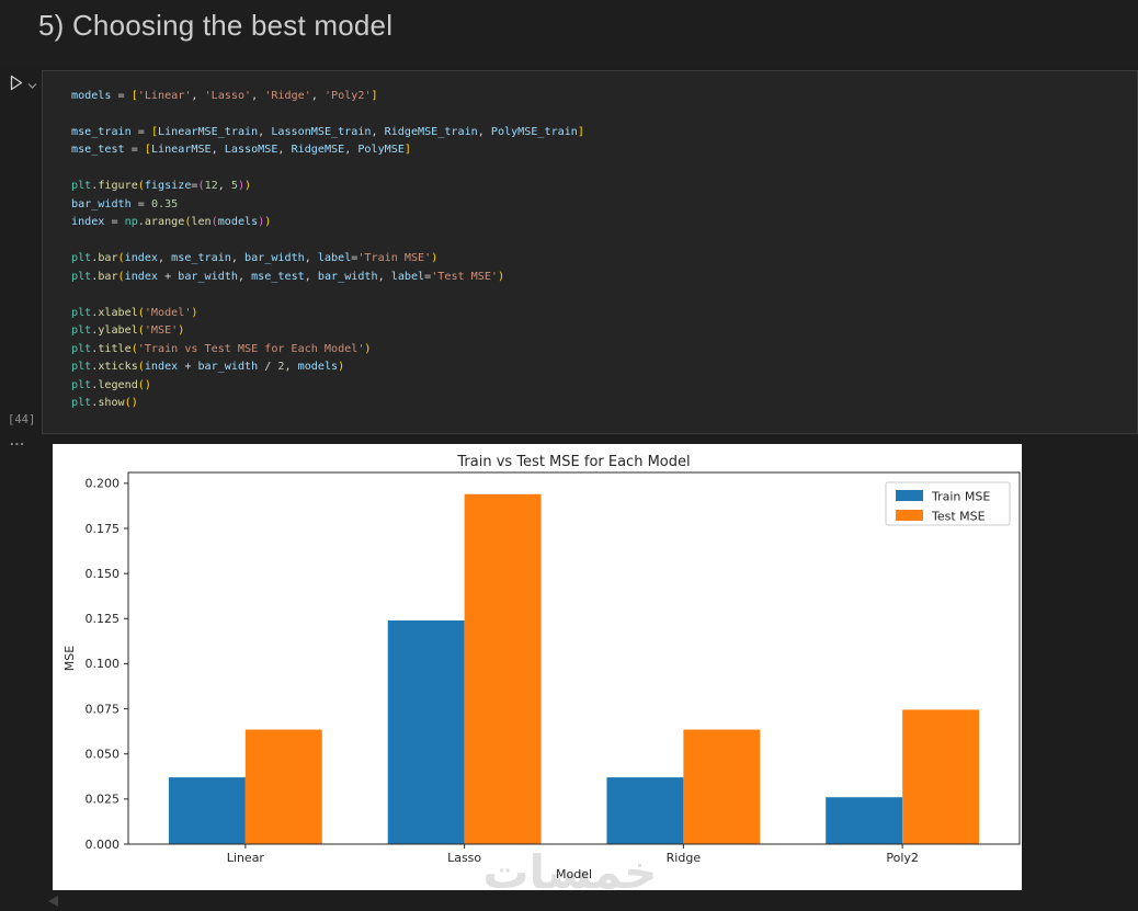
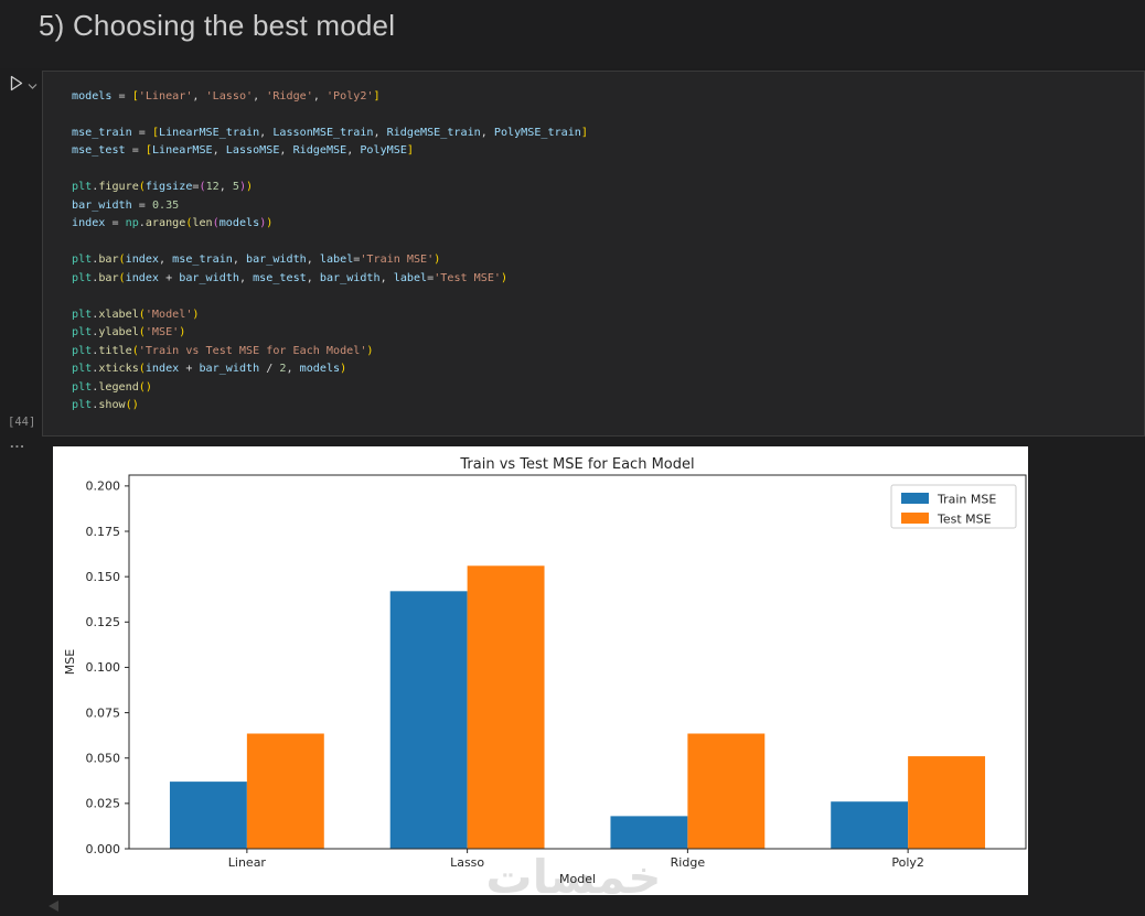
Train MSE/Lasso: 0.124 -> 0.142
Test MSE/Lasso: 0.194 -> 0.156
Train MSE/Ridge: 0.037 -> 0.018
Test MSE/Poly2: 0.074 -> 0.051
